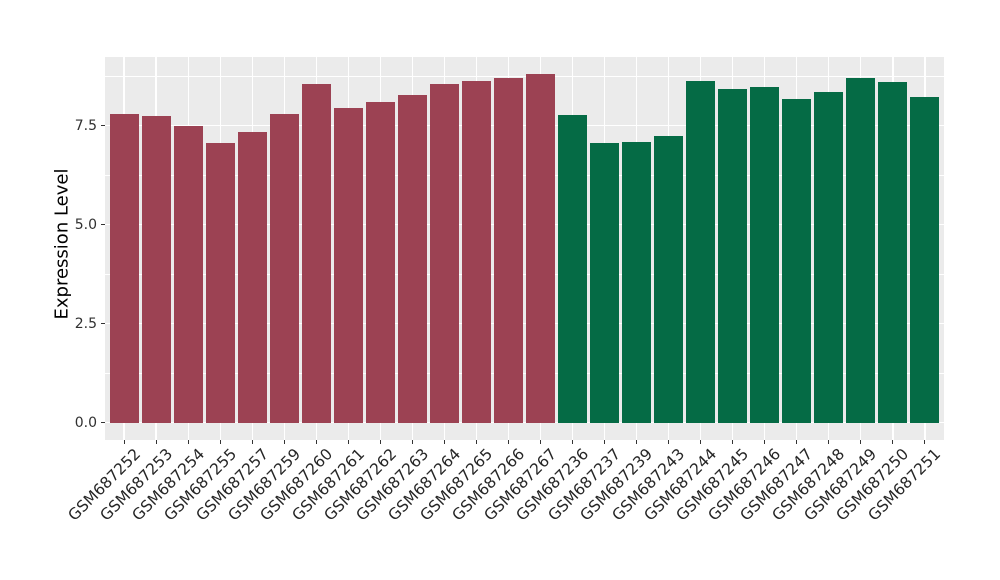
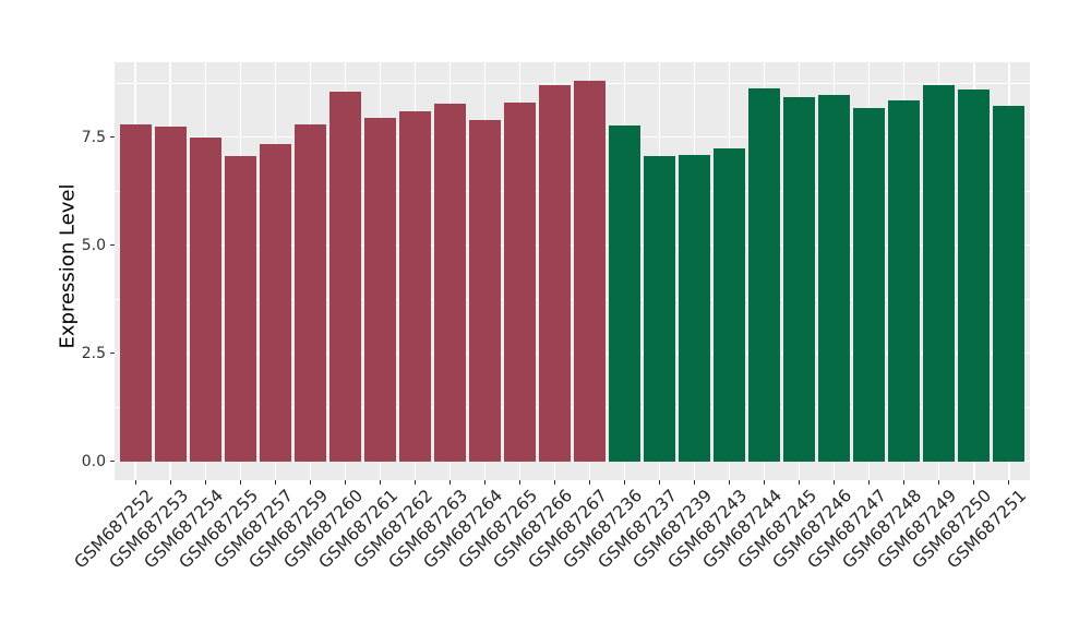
GSM687264: 8.5 -> 7.9
GSM687265: 8.6 -> 8.3
